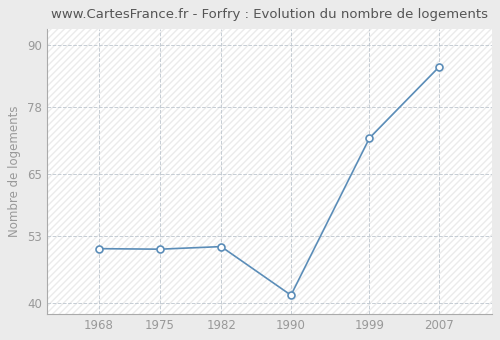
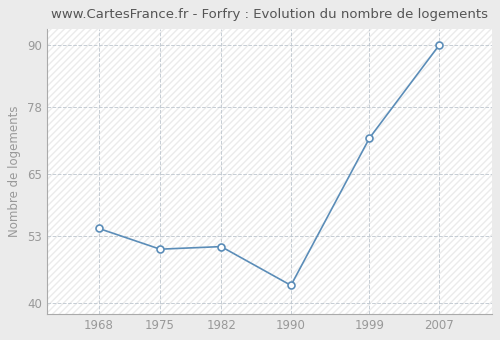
1968: 50.6 -> 54.5
1990: 41.6 -> 43.5
2007: 85.8 -> 90.0
